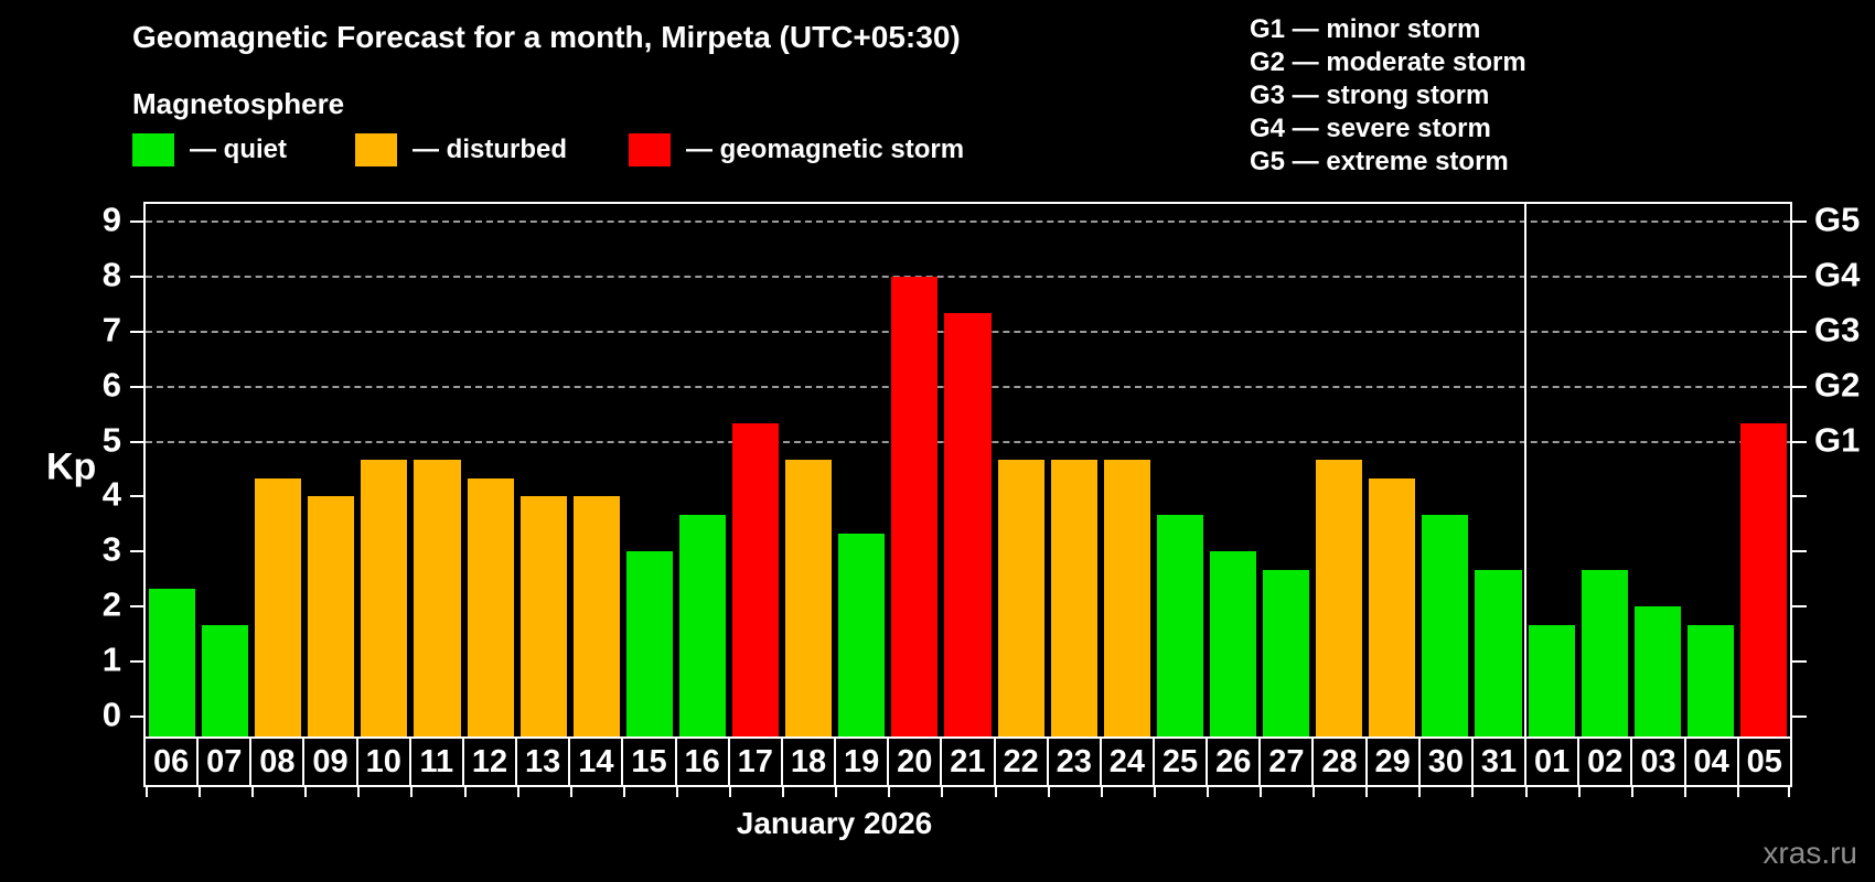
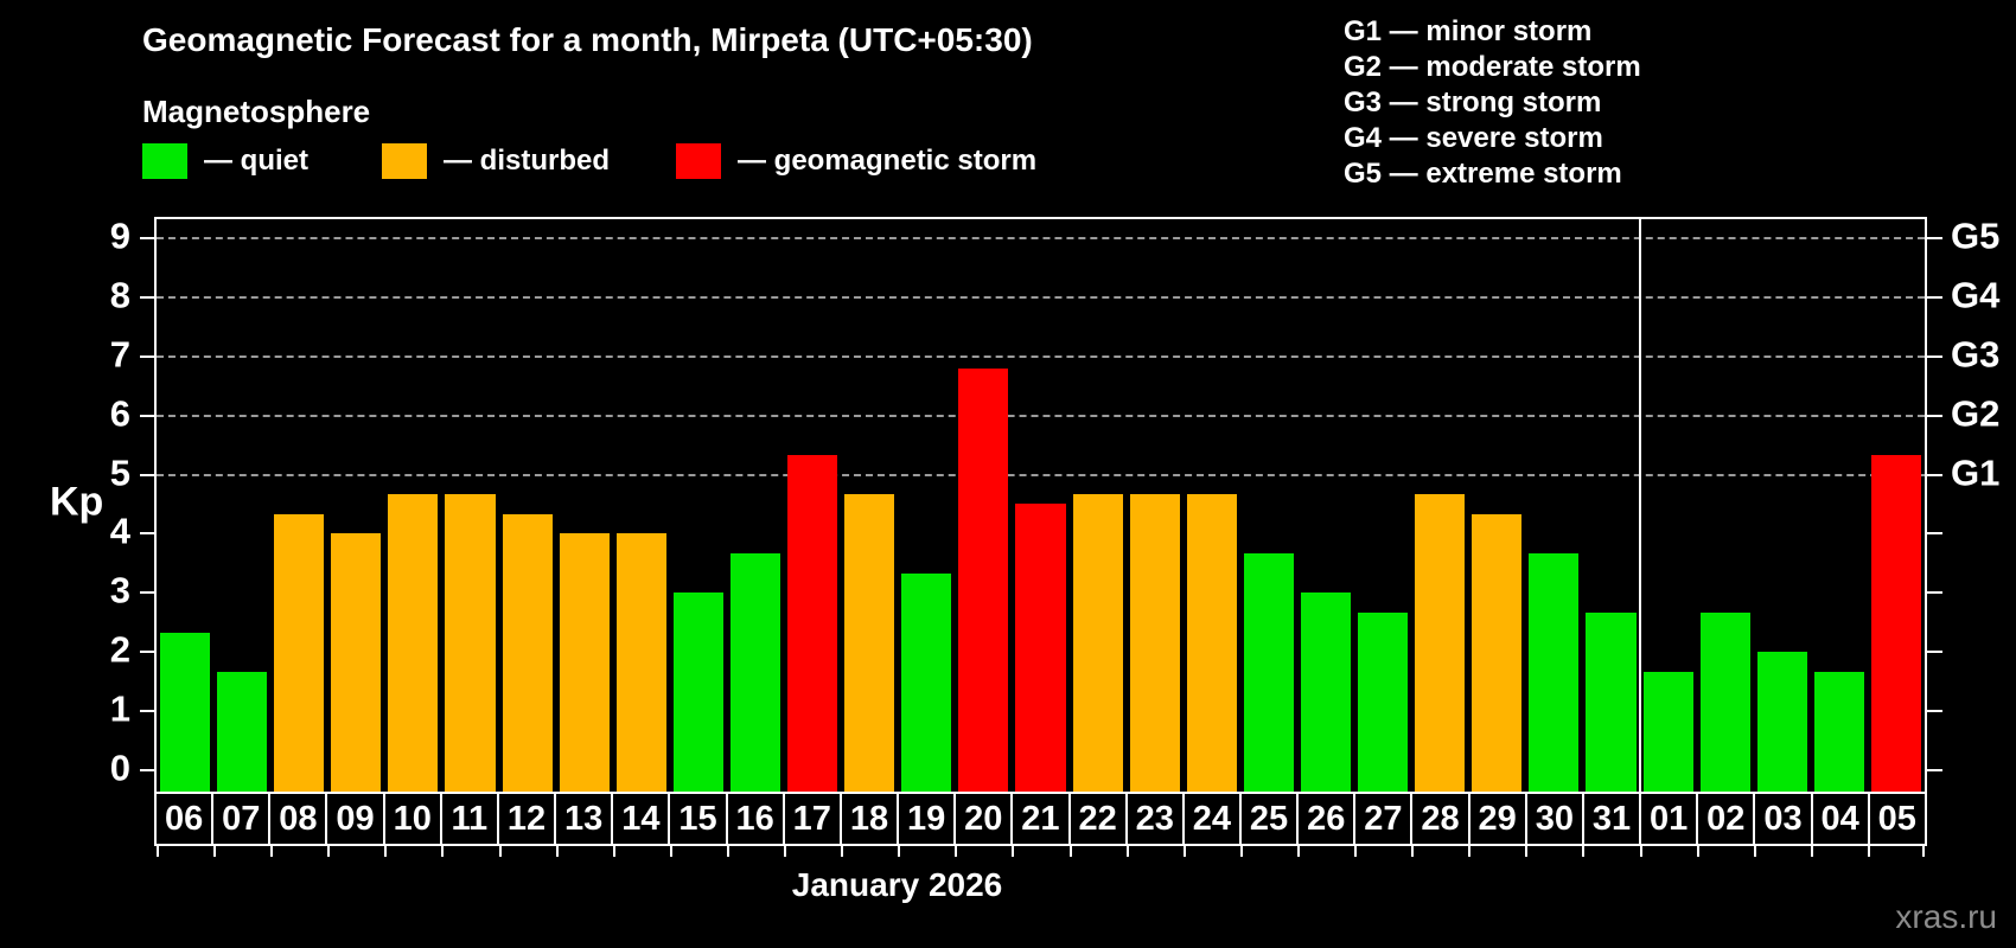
20: 8.0 -> 6.8
21: 7.3 -> 4.5
